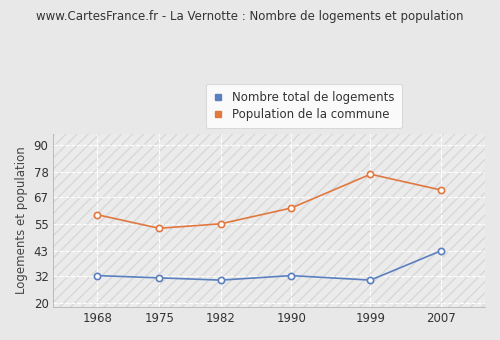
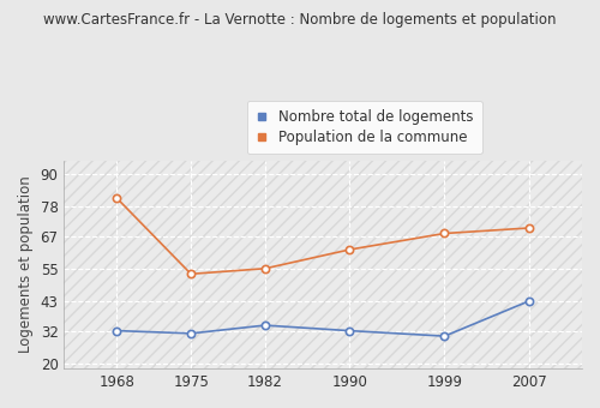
Population de la commune/1968: 59 -> 81
Nombre total de logements/1982: 30 -> 34
Population de la commune/1999: 77 -> 68
